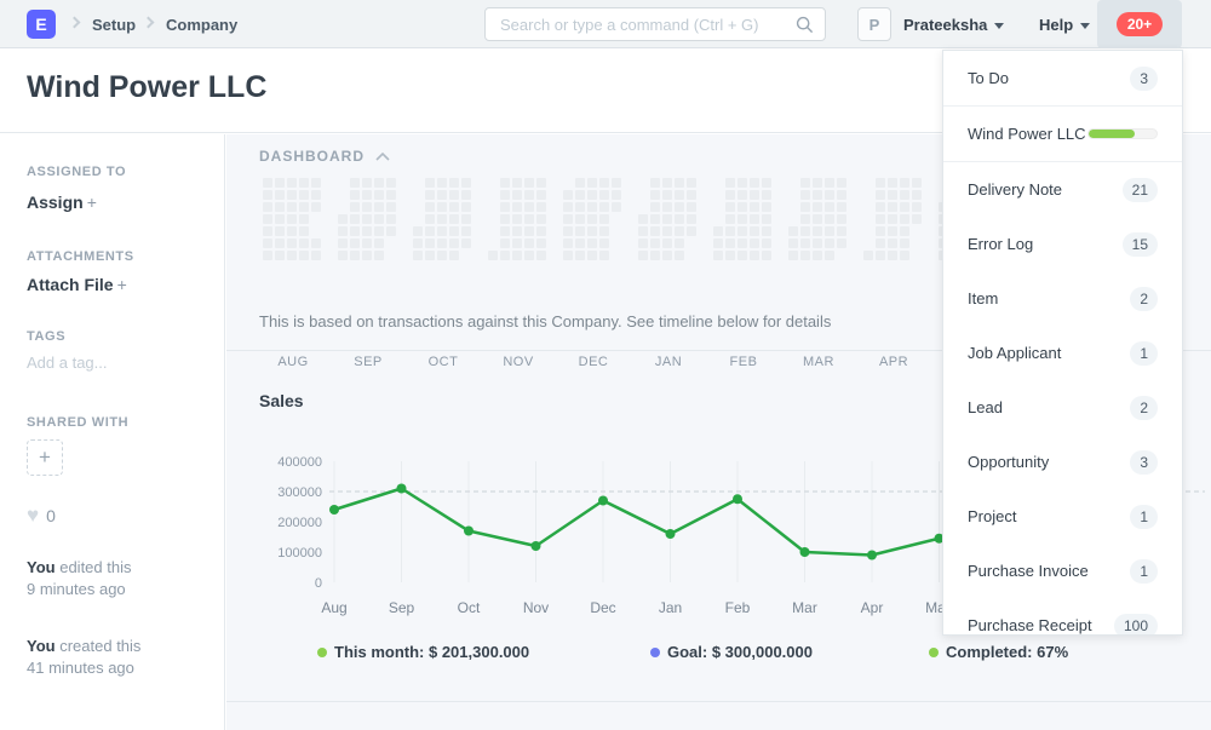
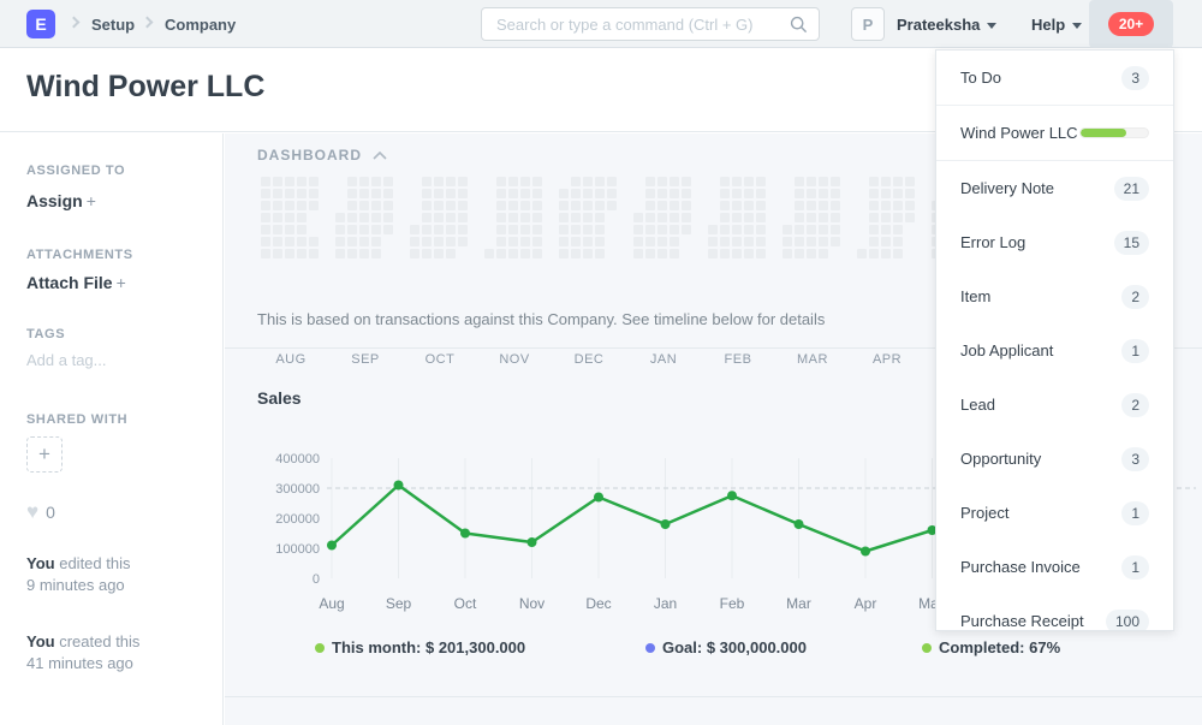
Aug: 240000 -> 110000
Oct: 170000 -> 150000
Jan: 160000 -> 180000
Mar: 100000 -> 180000
May: 140000 -> 160000
